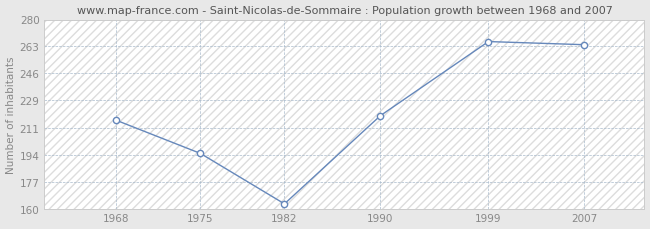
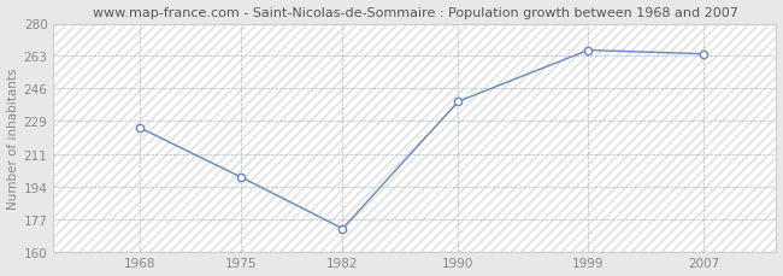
1968: 216 -> 225
1975: 195 -> 199
1982: 163 -> 172
1990: 219 -> 239
